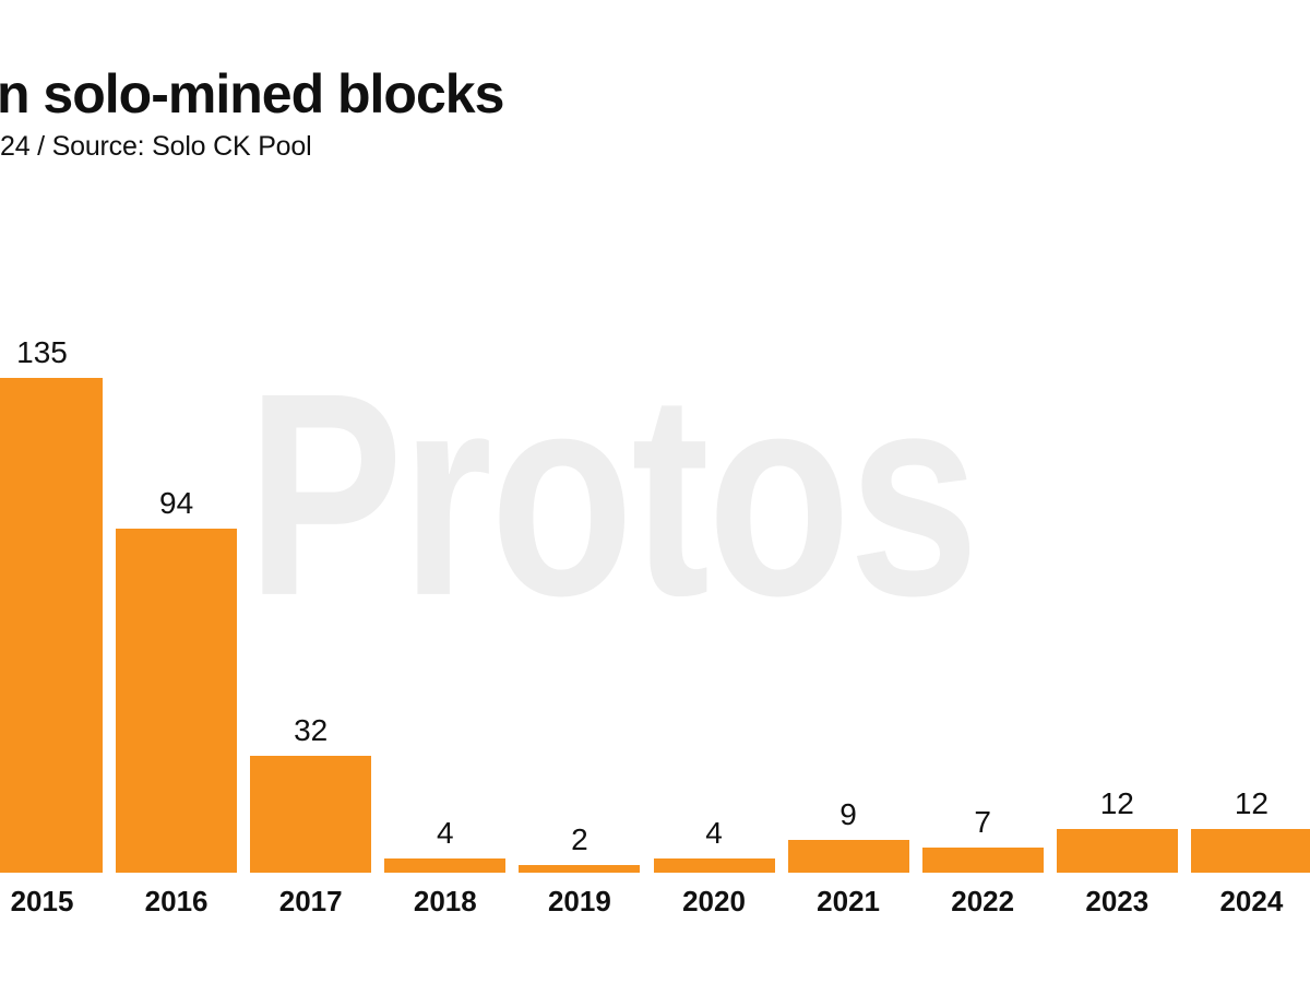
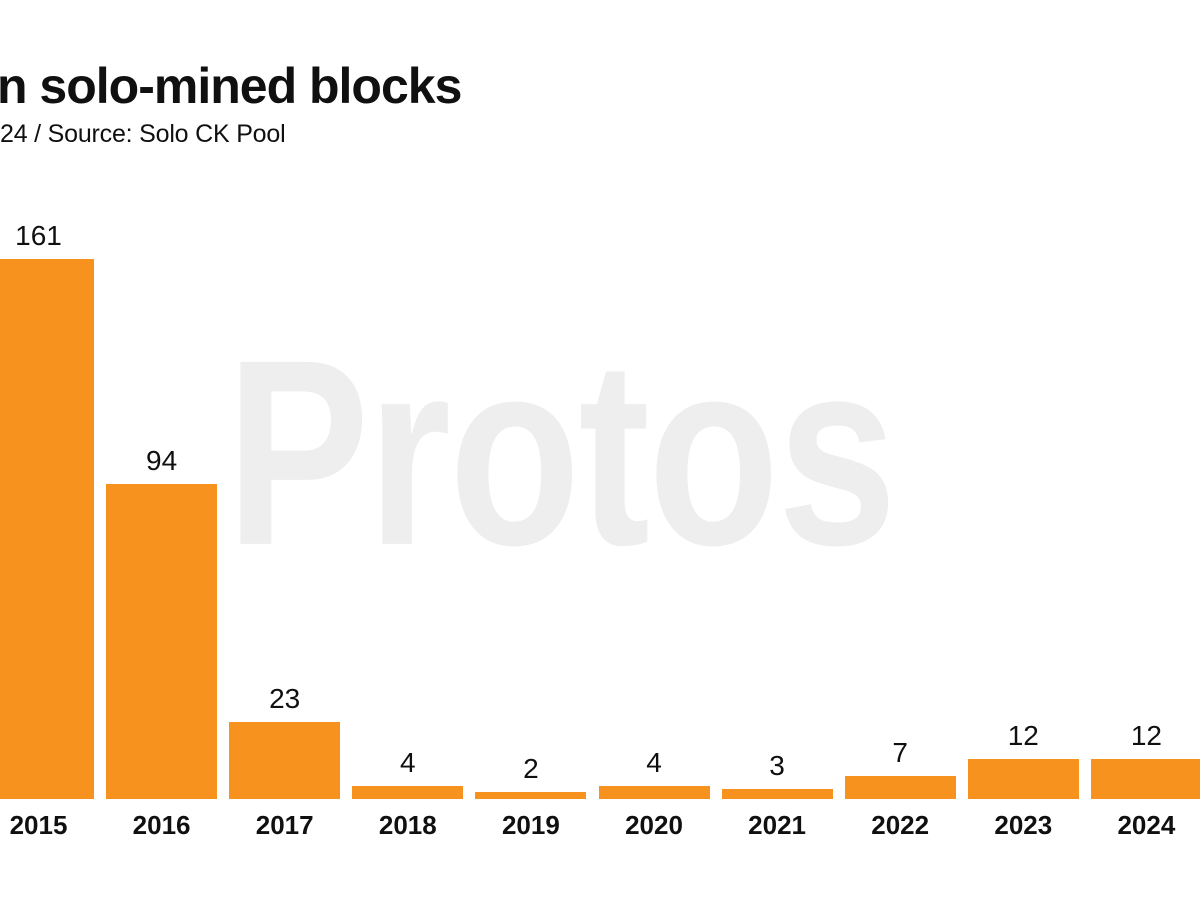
2015: 135 -> 161
2017: 32 -> 23
2021: 9 -> 3
